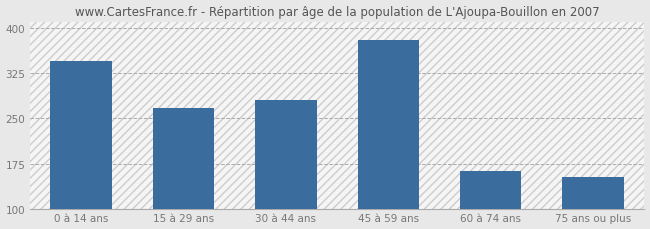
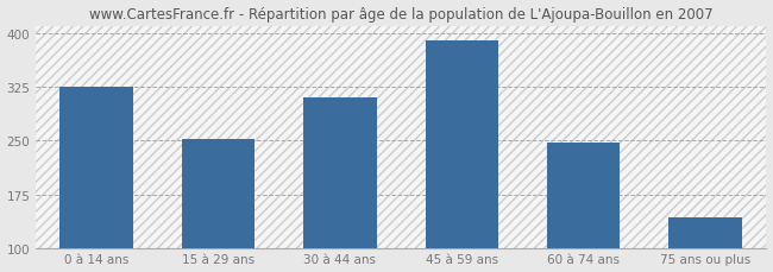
0 à 14 ans: 344 -> 325
15 à 29 ans: 268 -> 253
30 à 44 ans: 280 -> 310
45 à 59 ans: 380 -> 390
60 à 74 ans: 164 -> 248
75 ans ou plus: 154 -> 143
